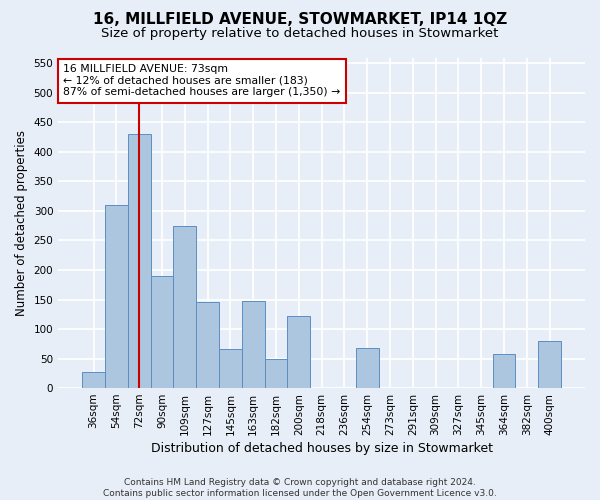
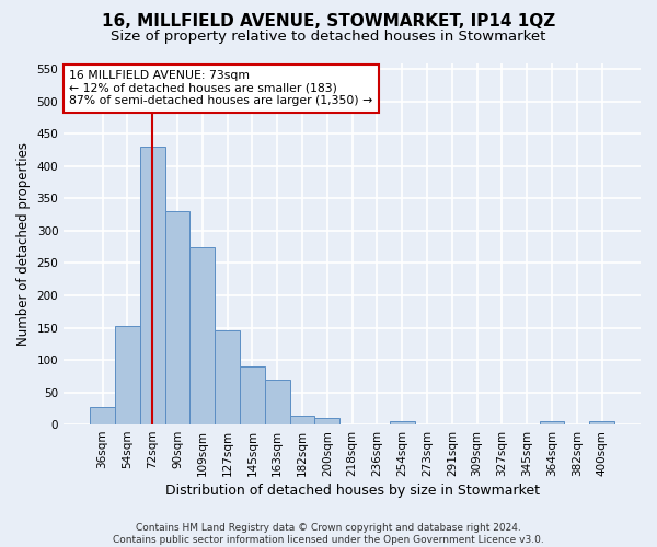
54sqm: 310 -> 153
90sqm: 190 -> 330
145sqm: 66 -> 90
163sqm: 148 -> 70
182sqm: 50 -> 13
200sqm: 122 -> 11
254sqm: 68 -> 5
364sqm: 58 -> 5
400sqm: 80 -> 5
